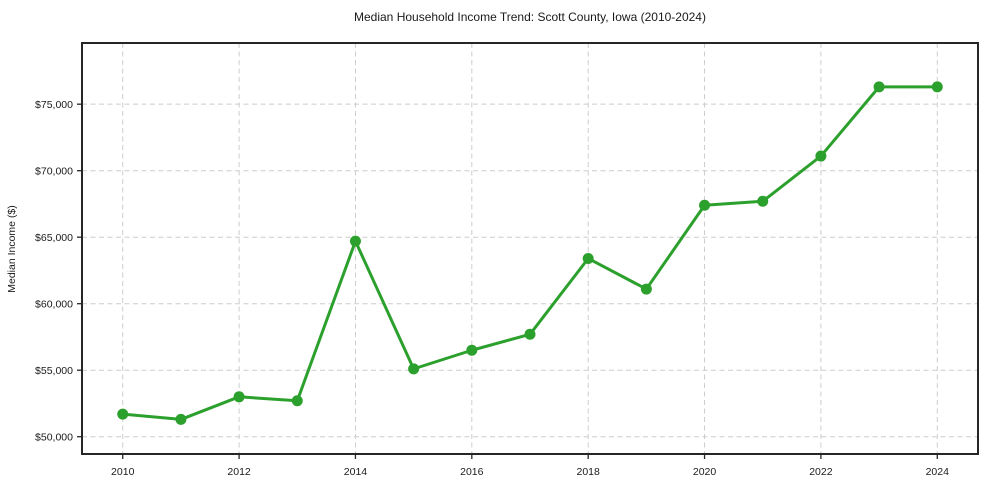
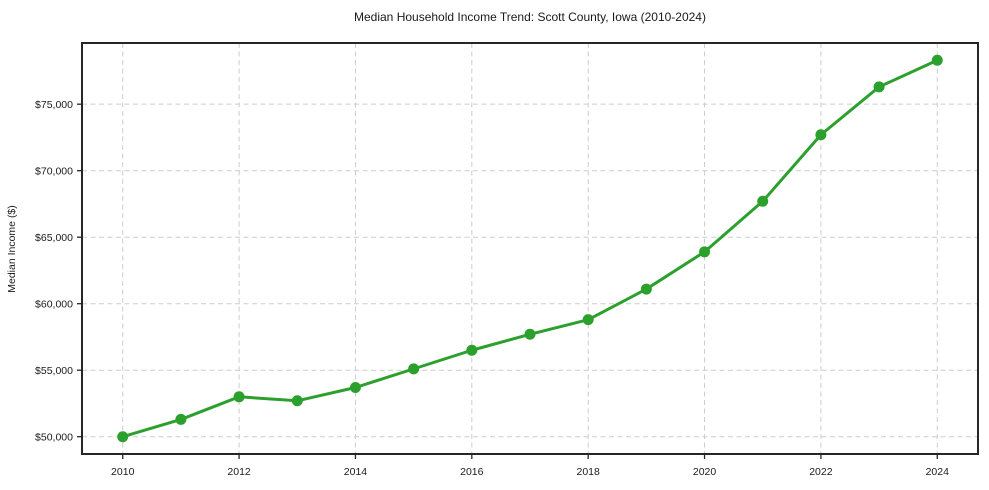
2010: $51700 -> $50000
2014: $64700 -> $53700
2018: $63400 -> $58800
2020: $67400 -> $63900
2022: $71100 -> $72700
2024: $76300 -> $78300
